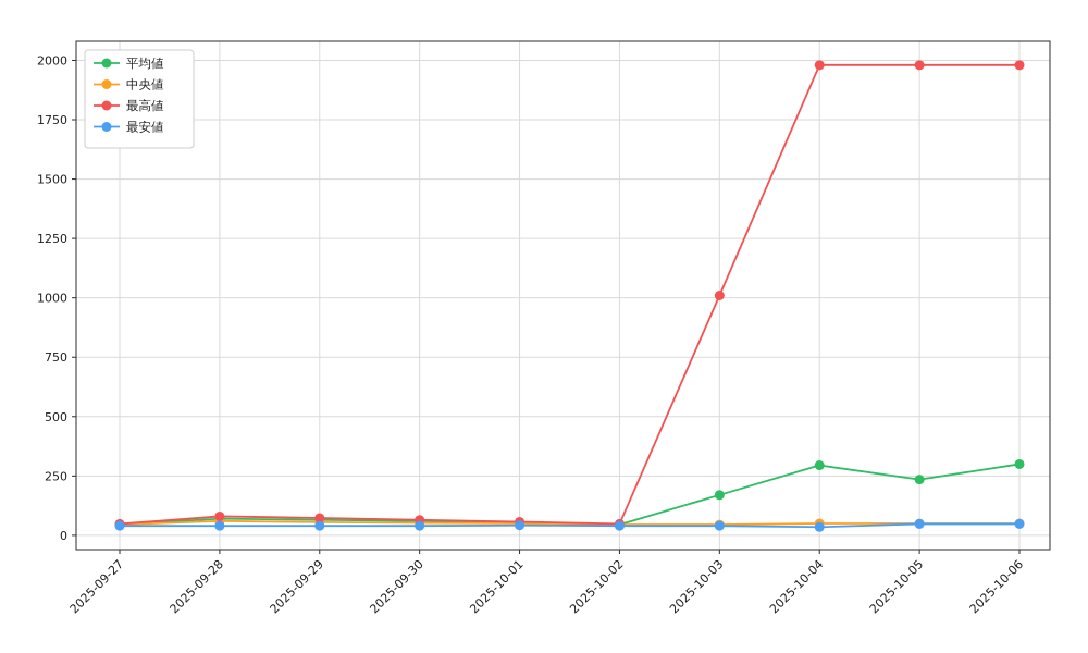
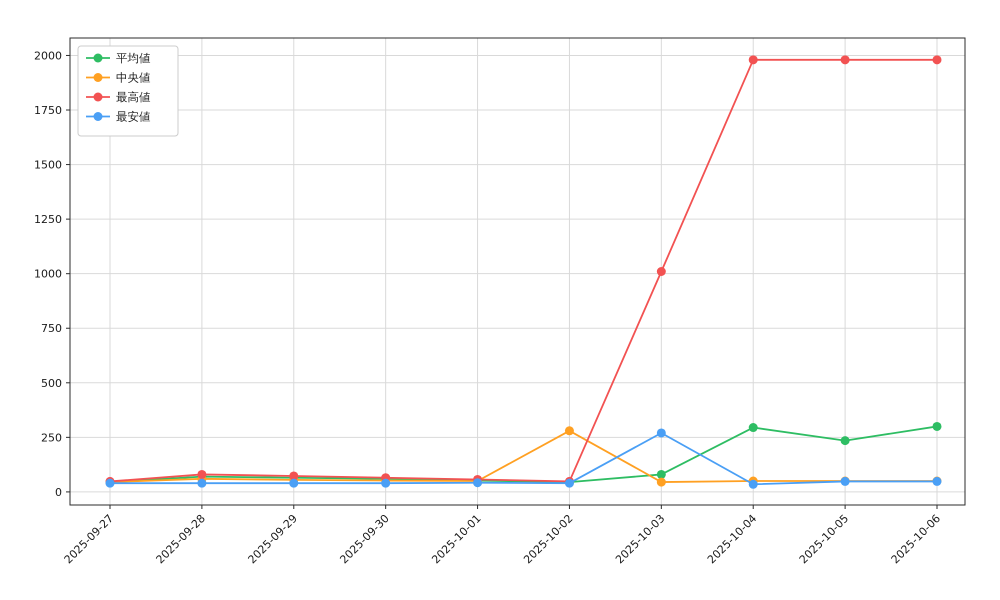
中央値/2025-10-02: 40 -> 280
平均値/2025-10-03: 170 -> 80
最安値/2025-10-03: 40 -> 270
